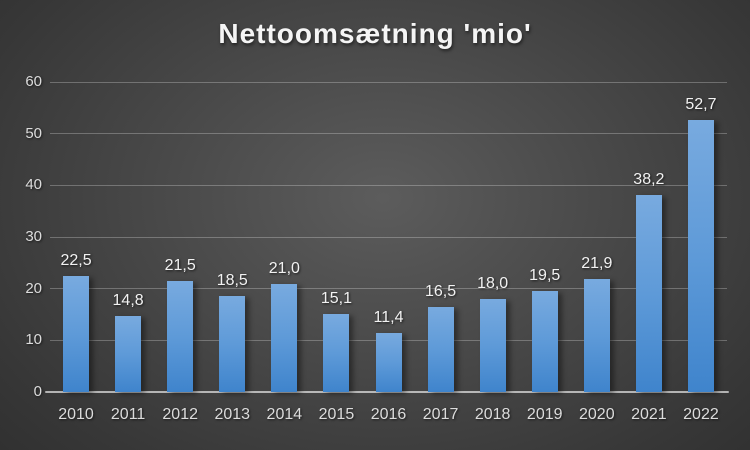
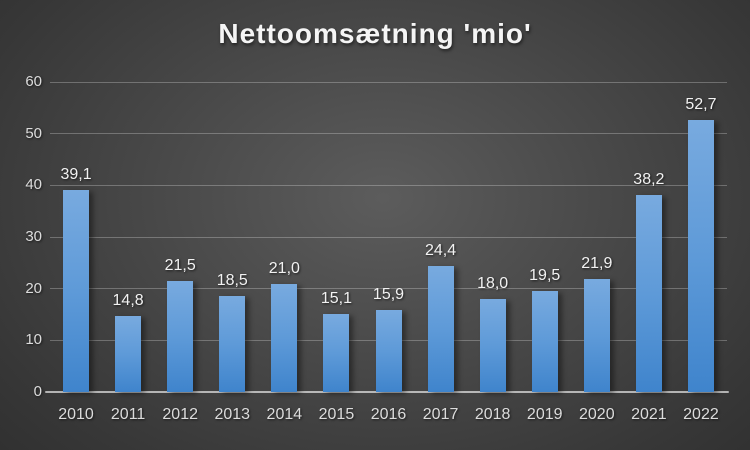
2010: 22,5 -> 39,1
2016: 11,4 -> 15,9
2017: 16,5 -> 24,4
